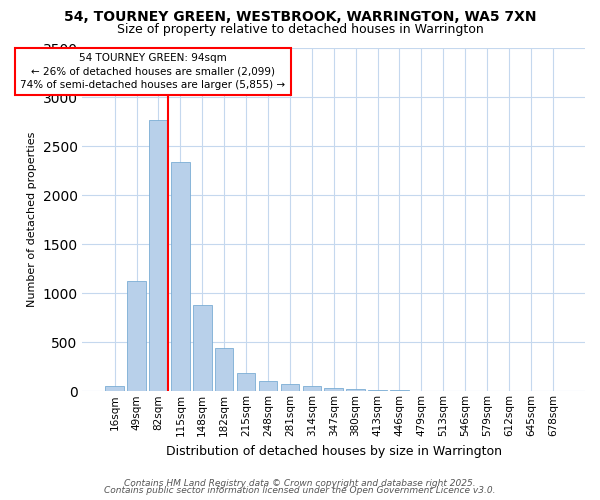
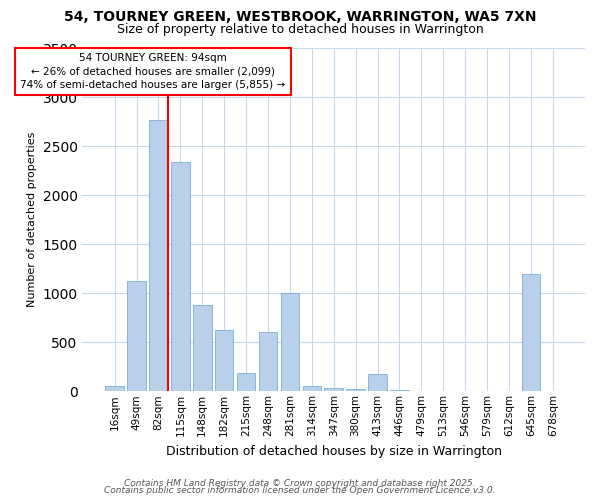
182sqm: 440 -> 620
248sqm: 100 -> 600
281sqm: 70 -> 1000
413sqm: 10 -> 180
645sqm: 0 -> 1200
